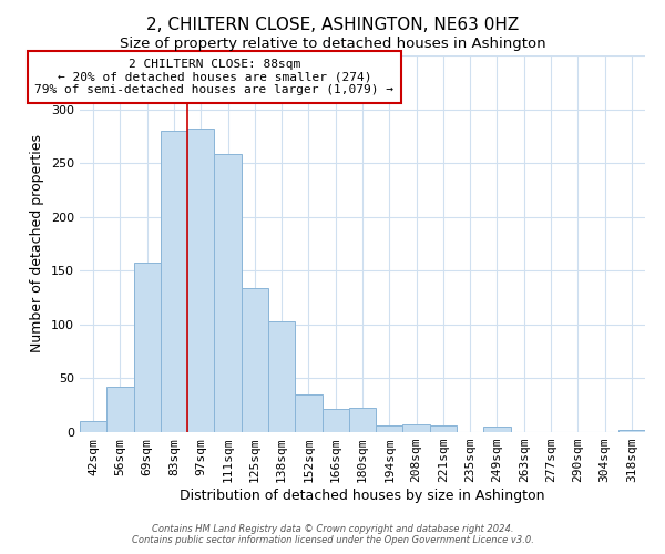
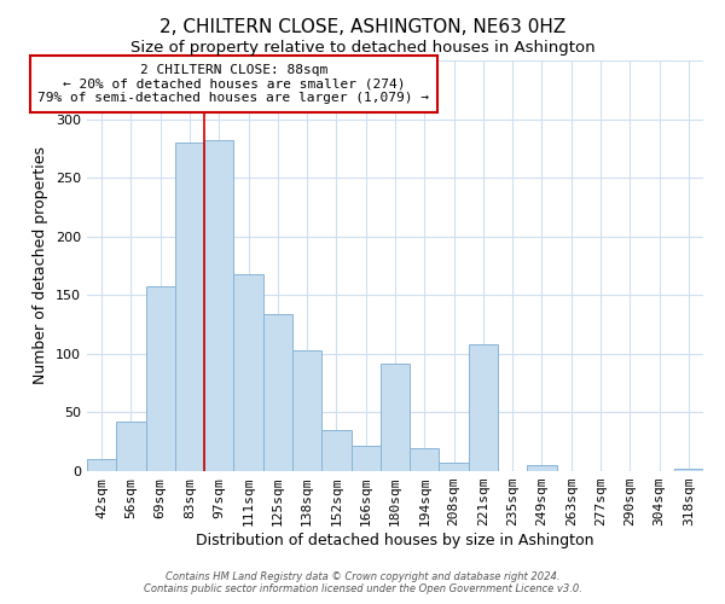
111sqm: 258 -> 168
180sqm: 23 -> 92
194sqm: 6 -> 20
221sqm: 6 -> 108
